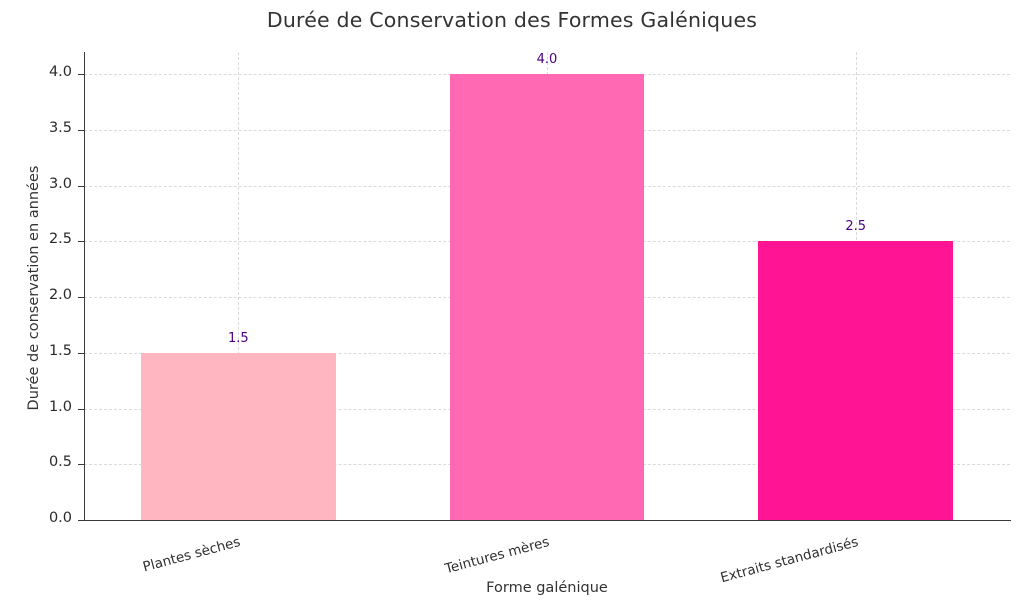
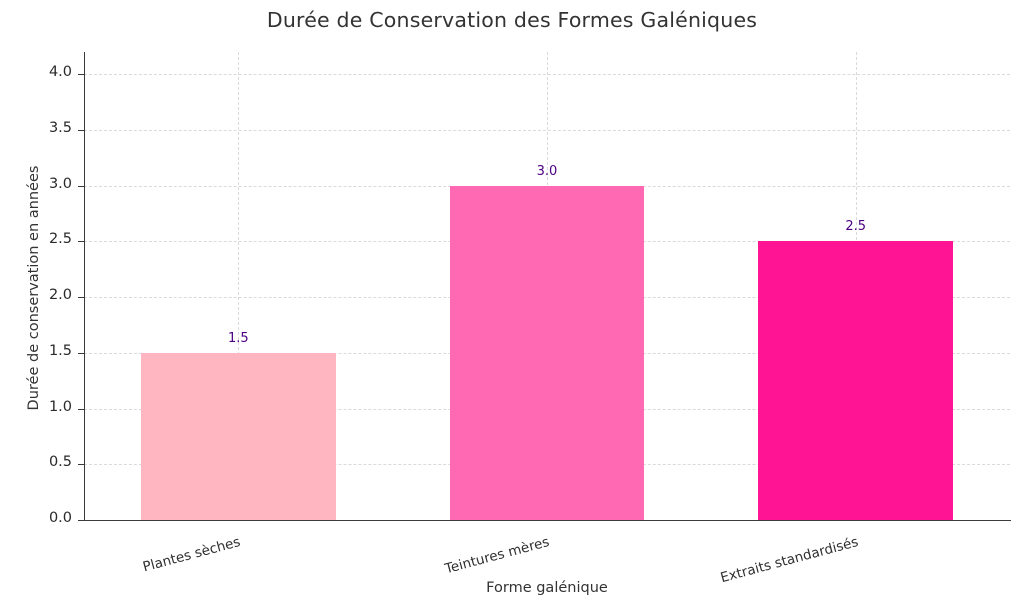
Teintures mères: 4.0 -> 3.0
